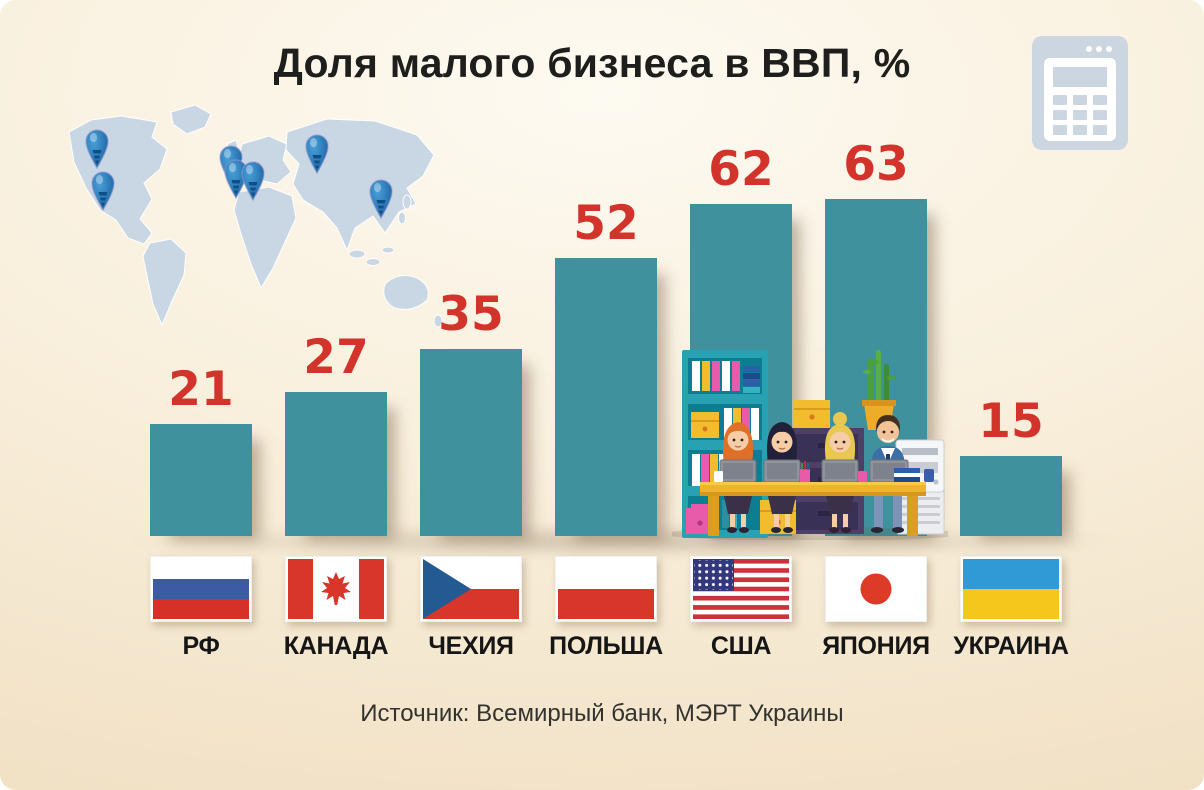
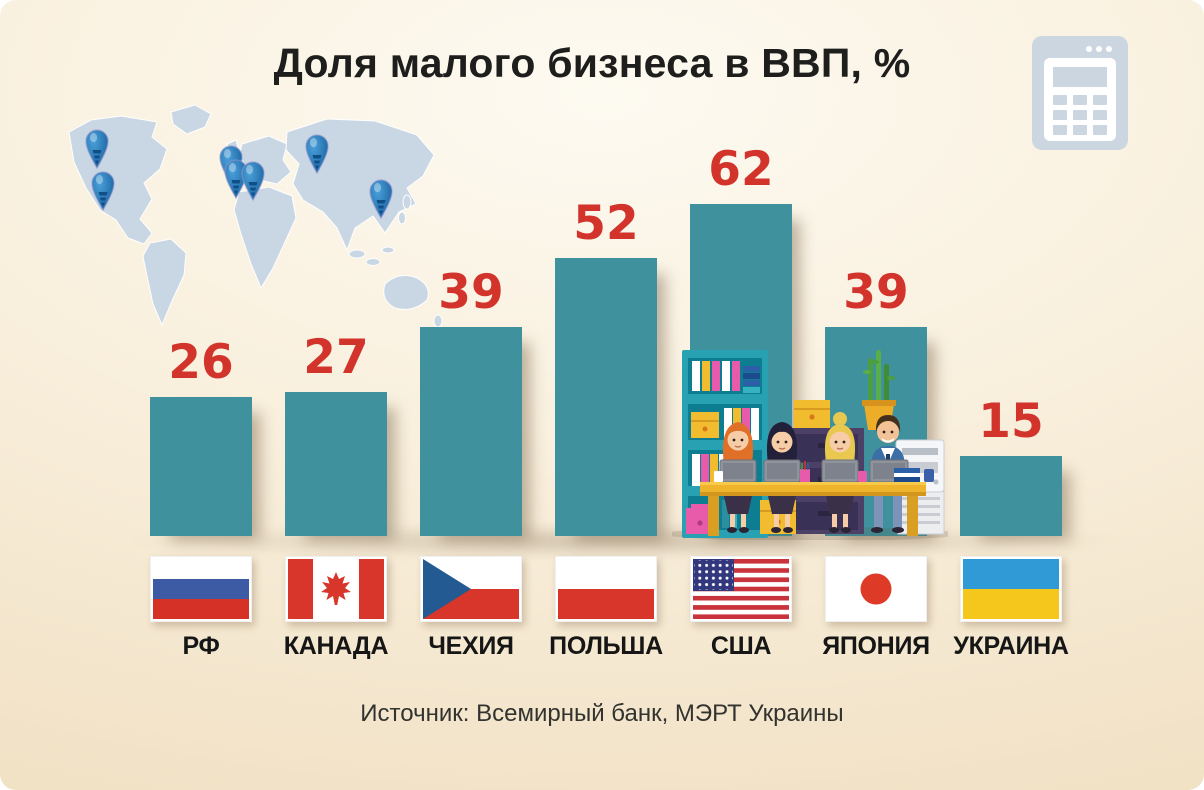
РФ: 21 -> 26
ЧЕХИЯ: 35 -> 39
ЯПОНИЯ: 63 -> 39
